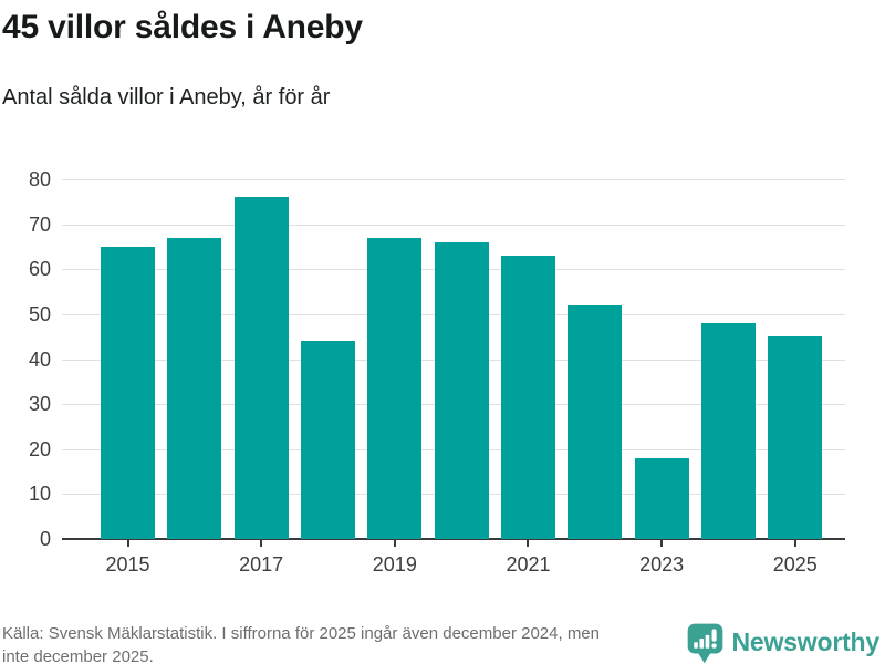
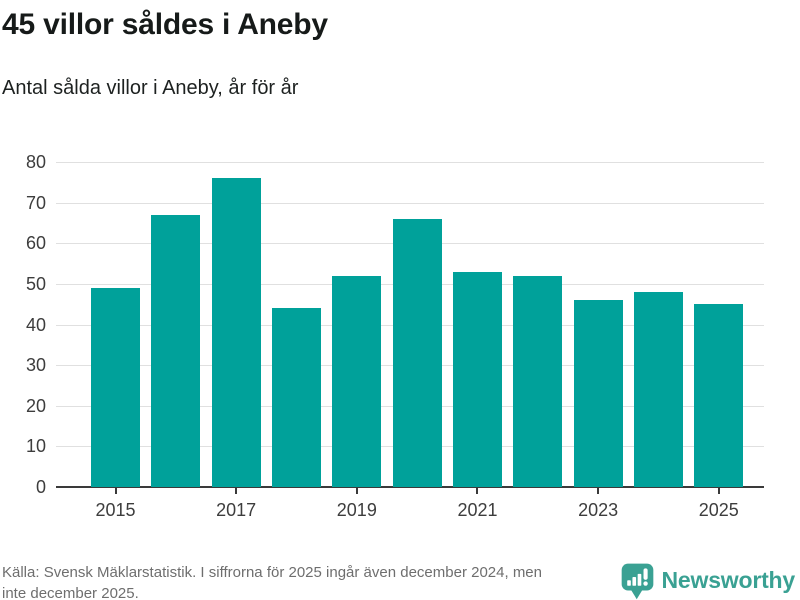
2015: 65 -> 49
2019: 67 -> 52
2021: 63 -> 53
2023: 18 -> 46
